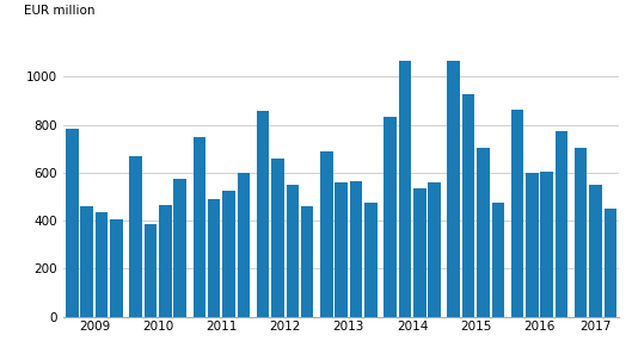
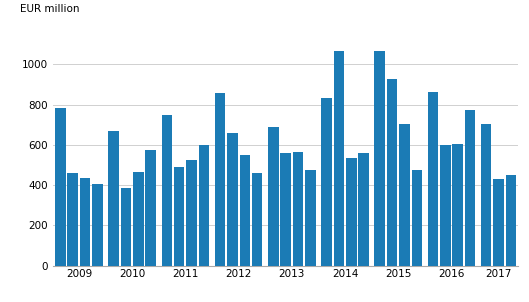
2017: 550 -> 430
